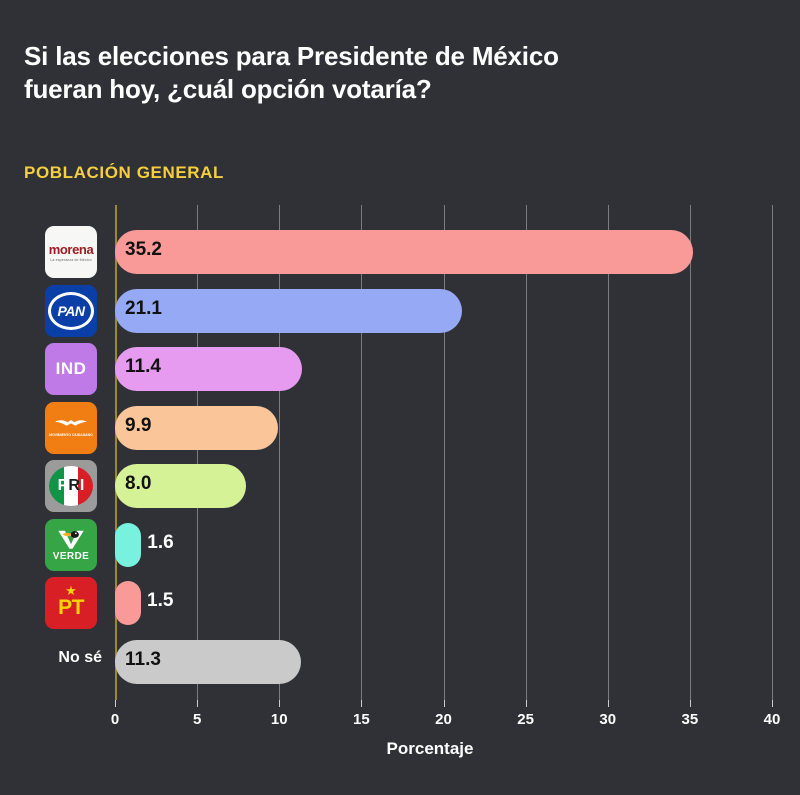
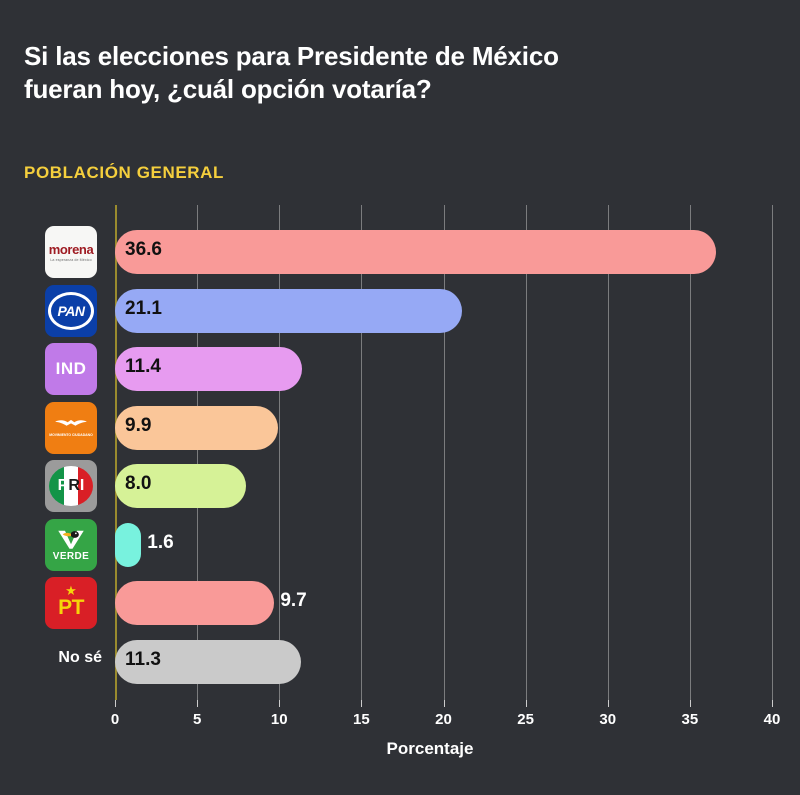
morena: 35.2 -> 36.6
PT: 1.5 -> 9.7
